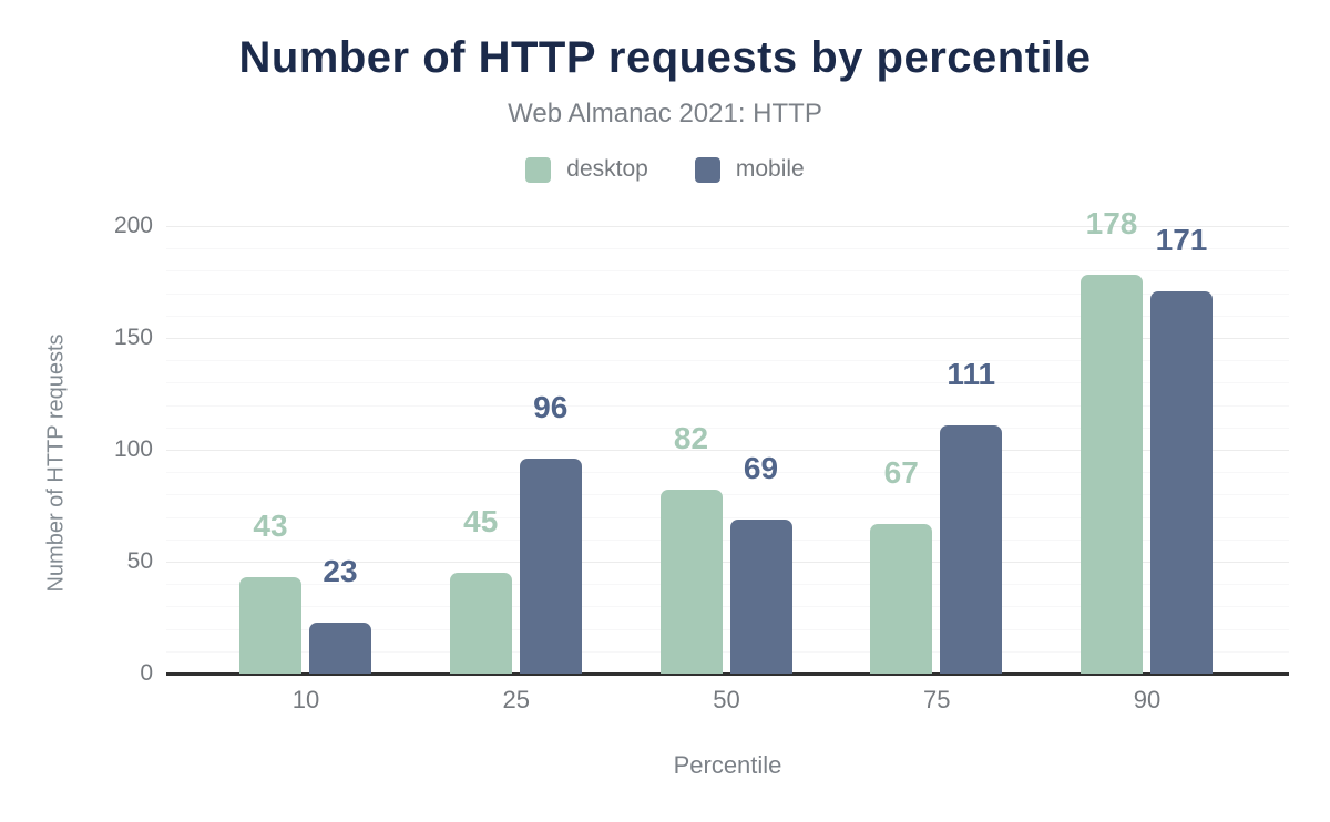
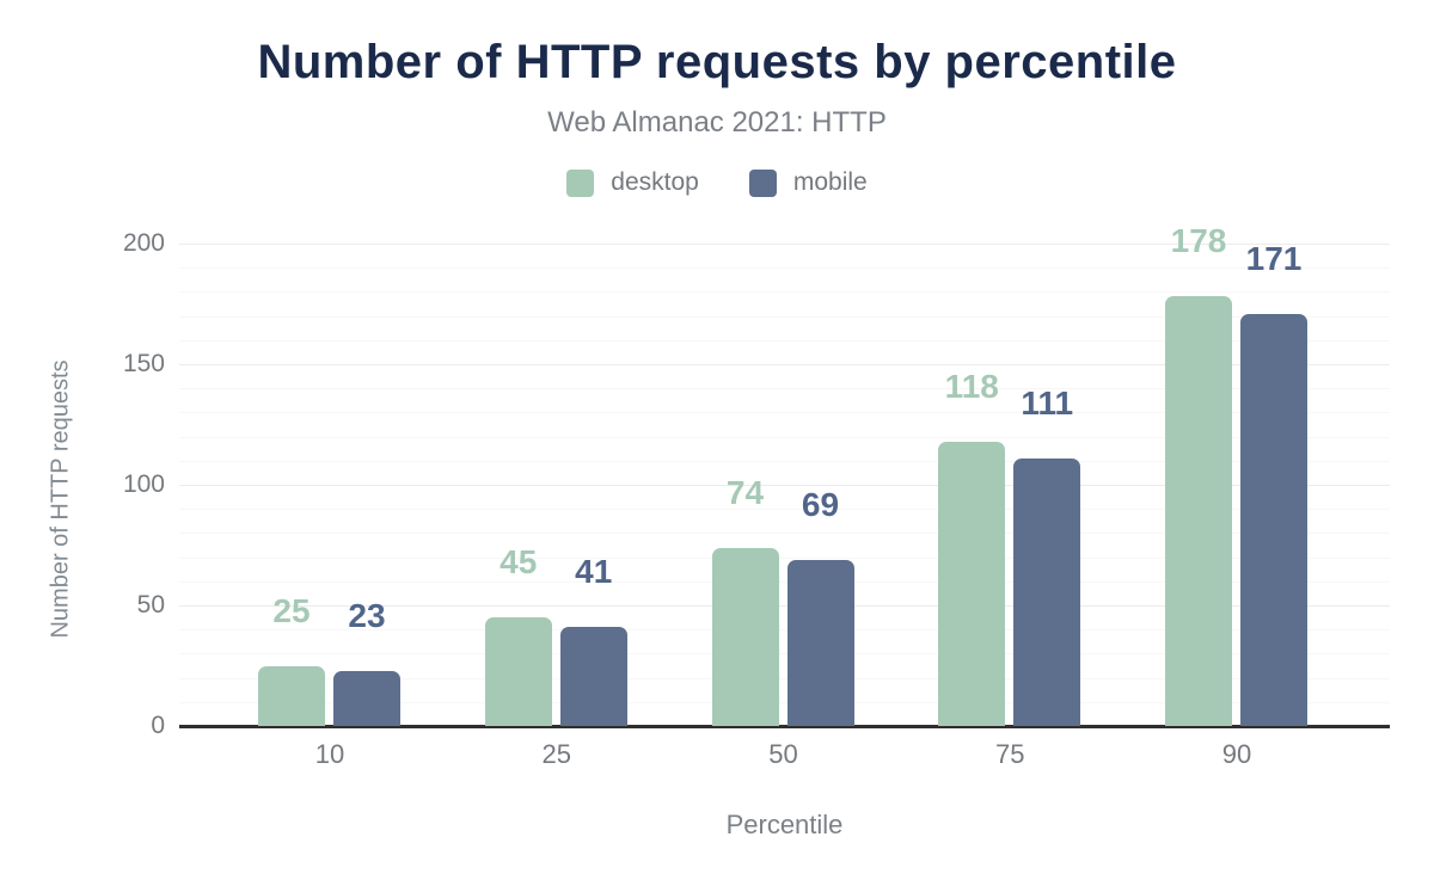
desktop/10: 43 -> 25
mobile/25: 96 -> 41
desktop/50: 82 -> 74
desktop/75: 67 -> 118
